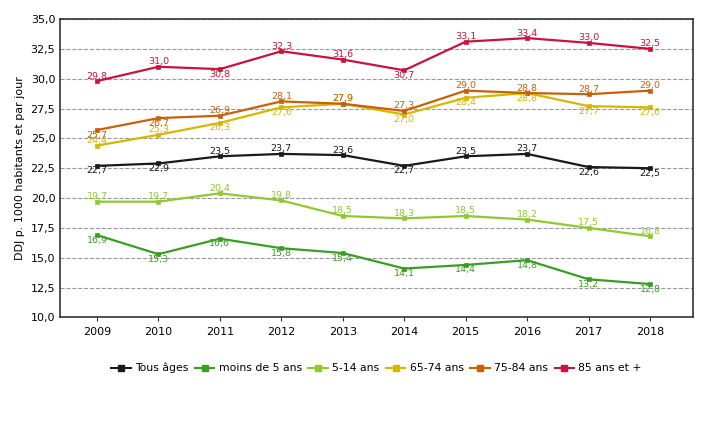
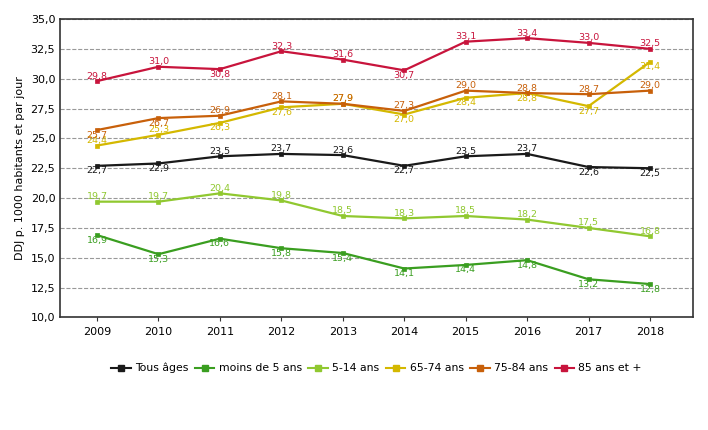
65-74 ans/2018: 27,6 -> 31,4
